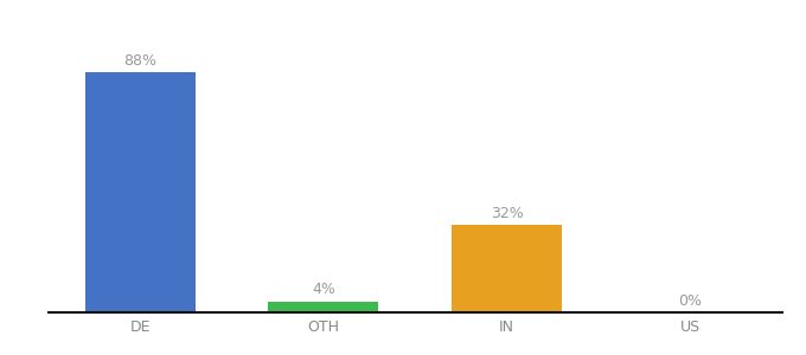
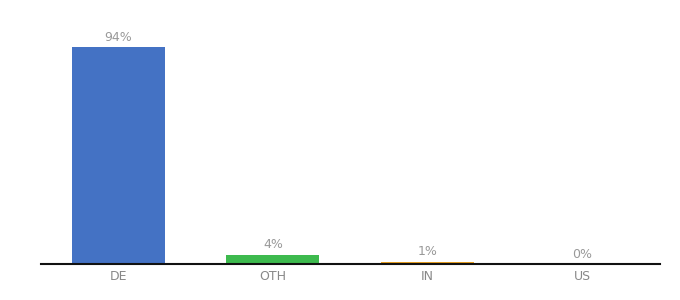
DE: 88% -> 94%
IN: 32% -> 1%
